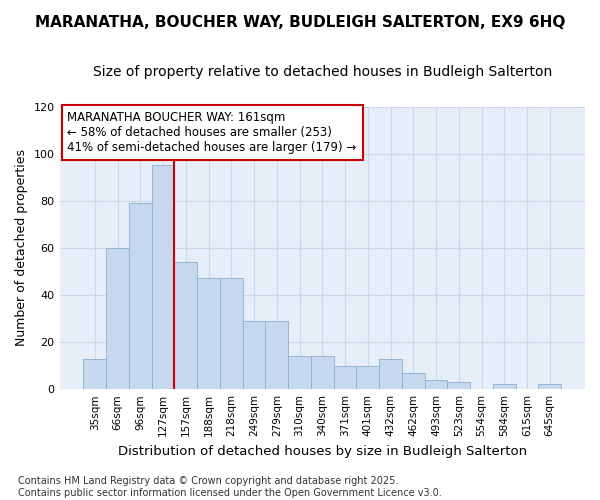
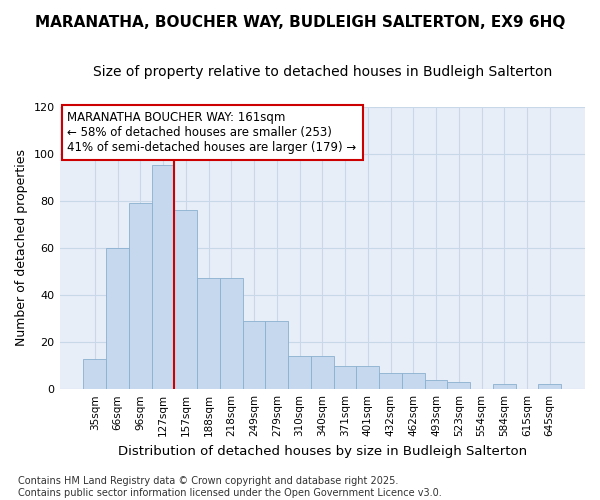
157sqm: 54 -> 76
432sqm: 13 -> 7
